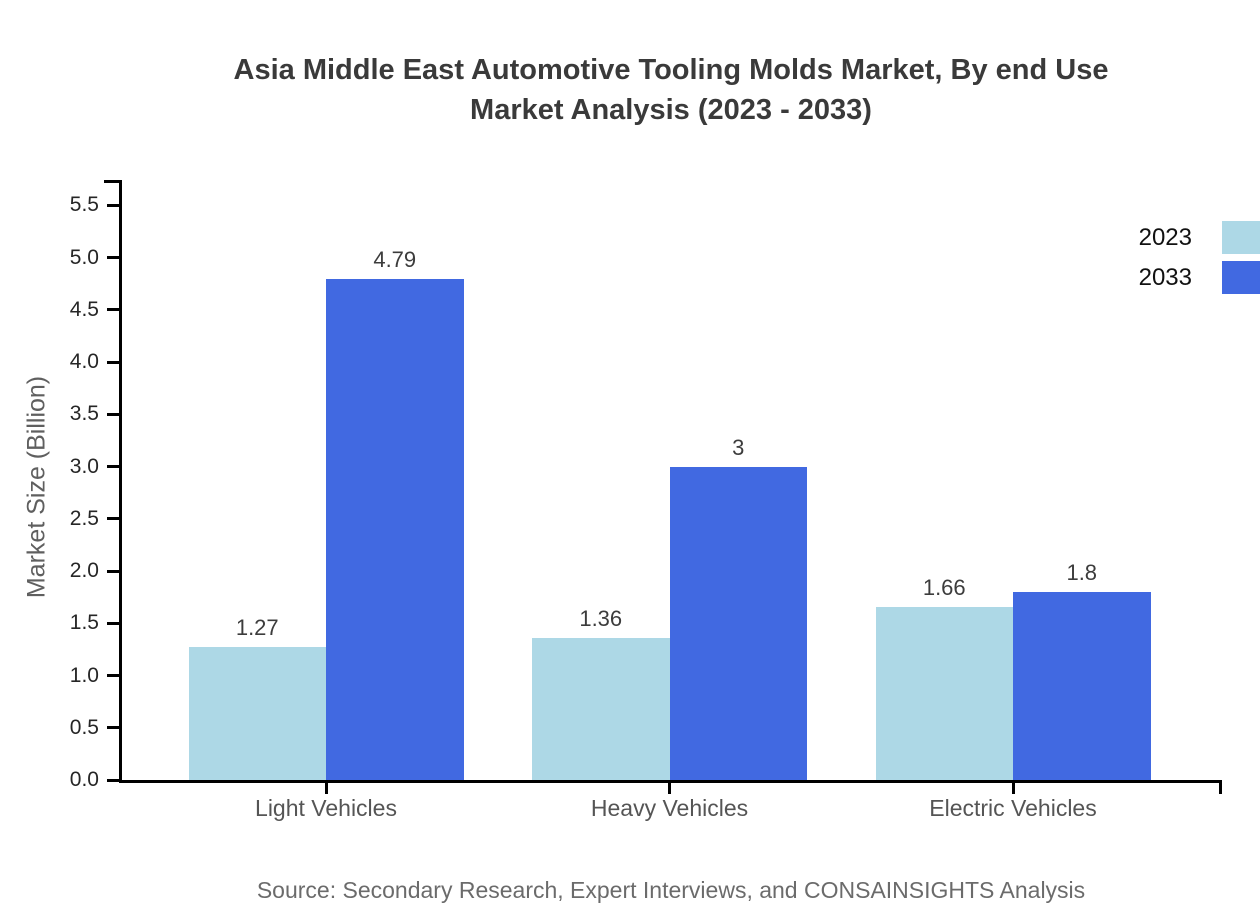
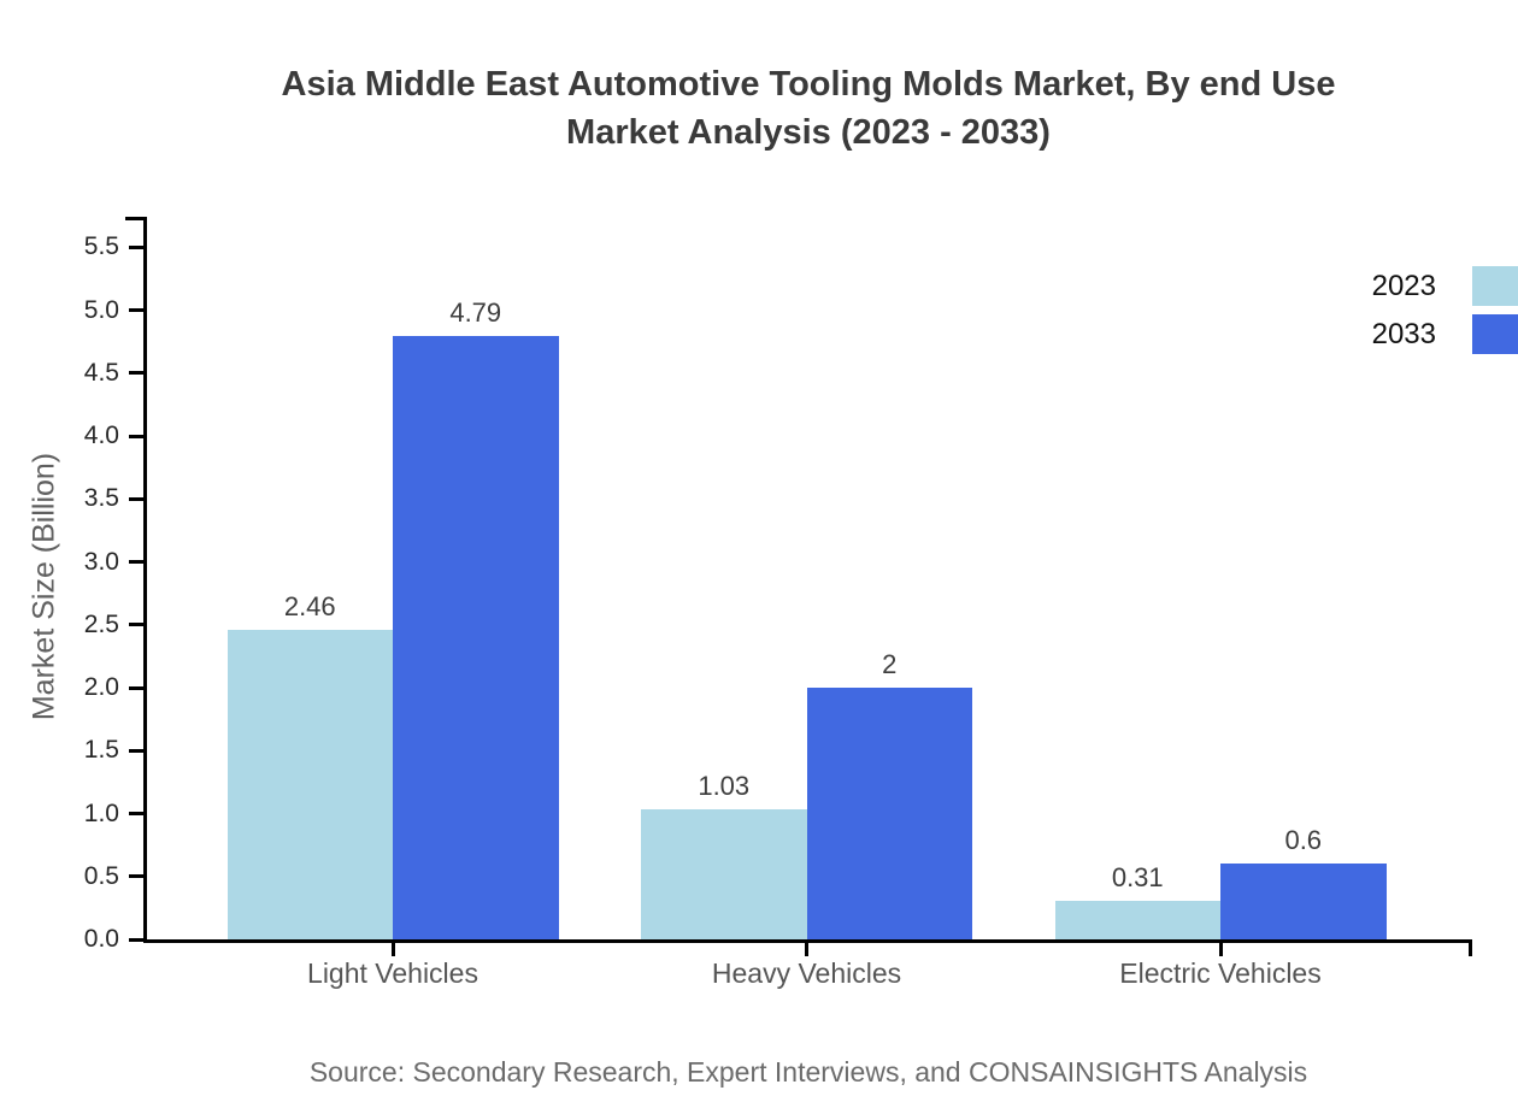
2023/Light Vehicles: 1.27 -> 2.46
2023/Heavy Vehicles: 1.36 -> 1.03
2033/Heavy Vehicles: 3 -> 2
2023/Electric Vehicles: 1.66 -> 0.31
2033/Electric Vehicles: 1.8 -> 0.6
